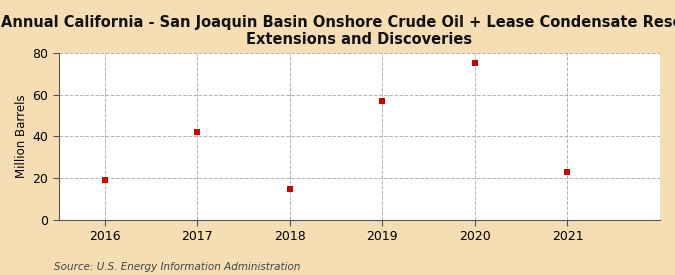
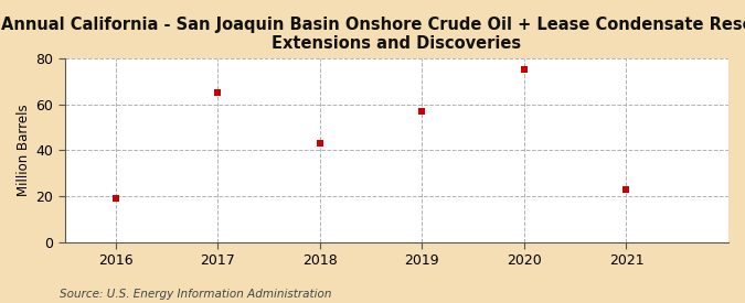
2017: 42 -> 65
2018: 15 -> 43
